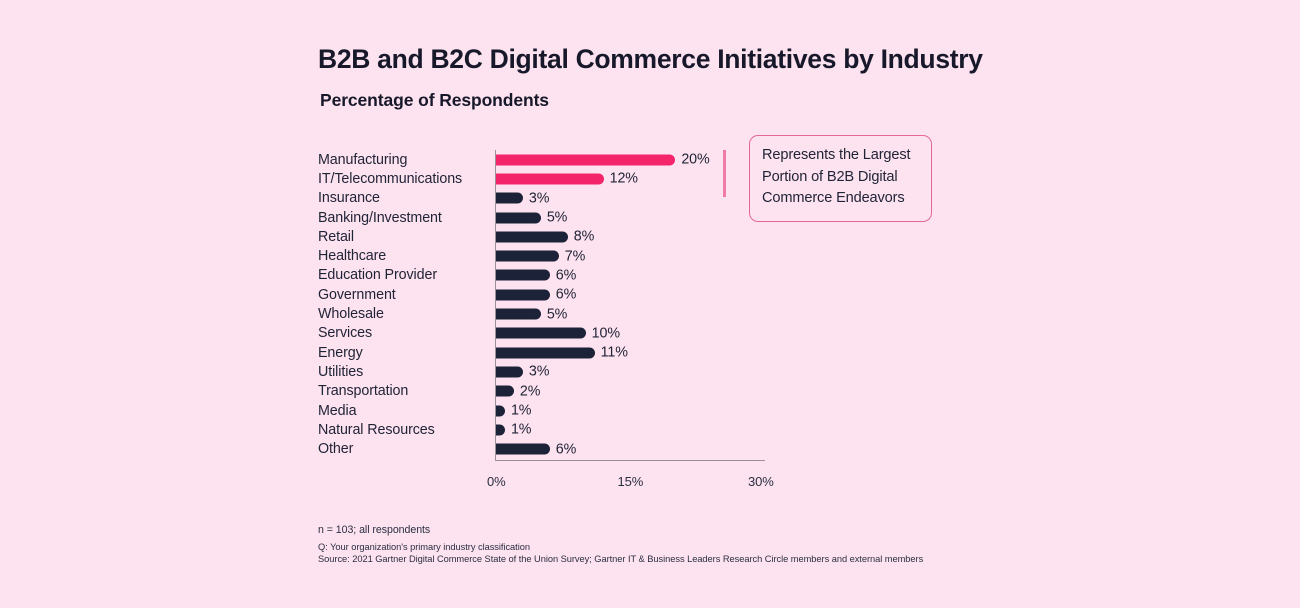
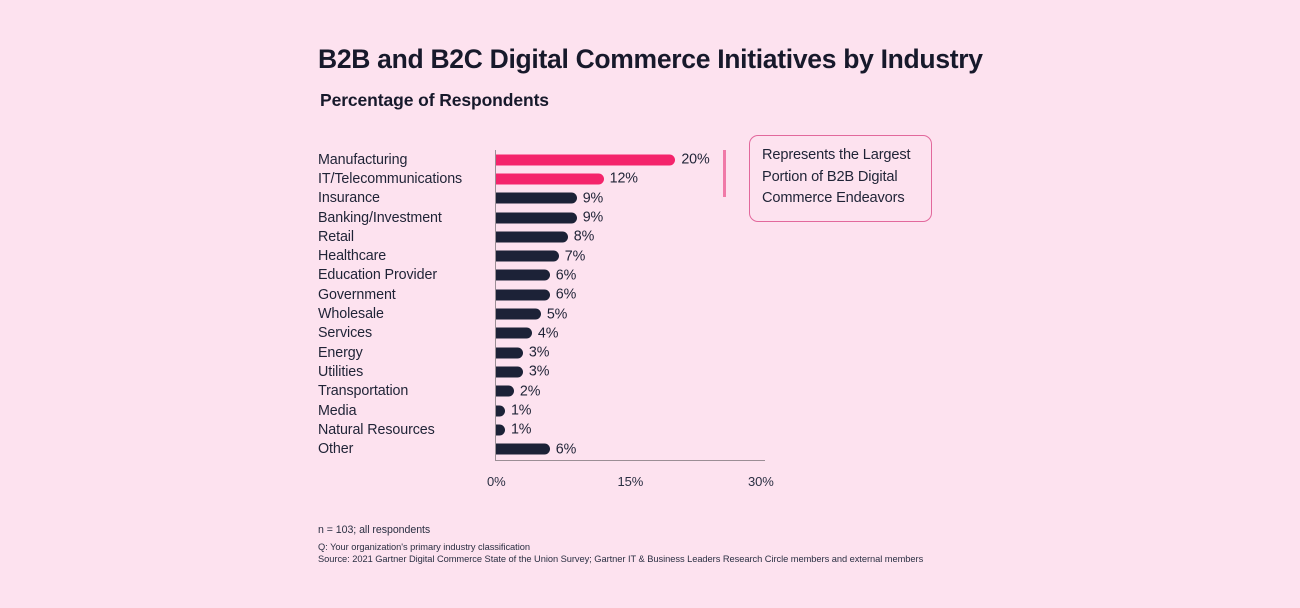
Insurance: 3% -> 9%
Banking/Investment: 5% -> 9%
Services: 10% -> 4%
Energy: 11% -> 3%
